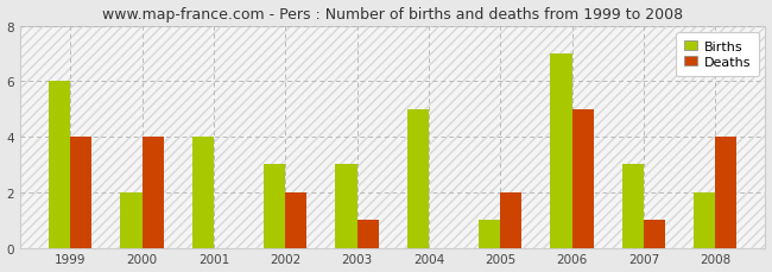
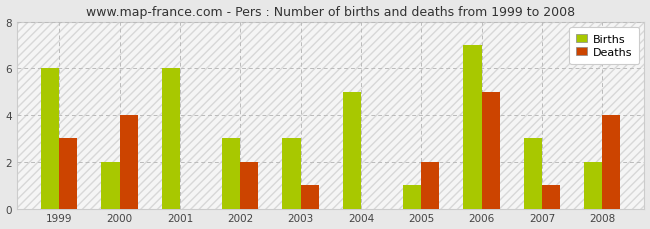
Deaths/1999: 4 -> 3
Births/2001: 4 -> 6
